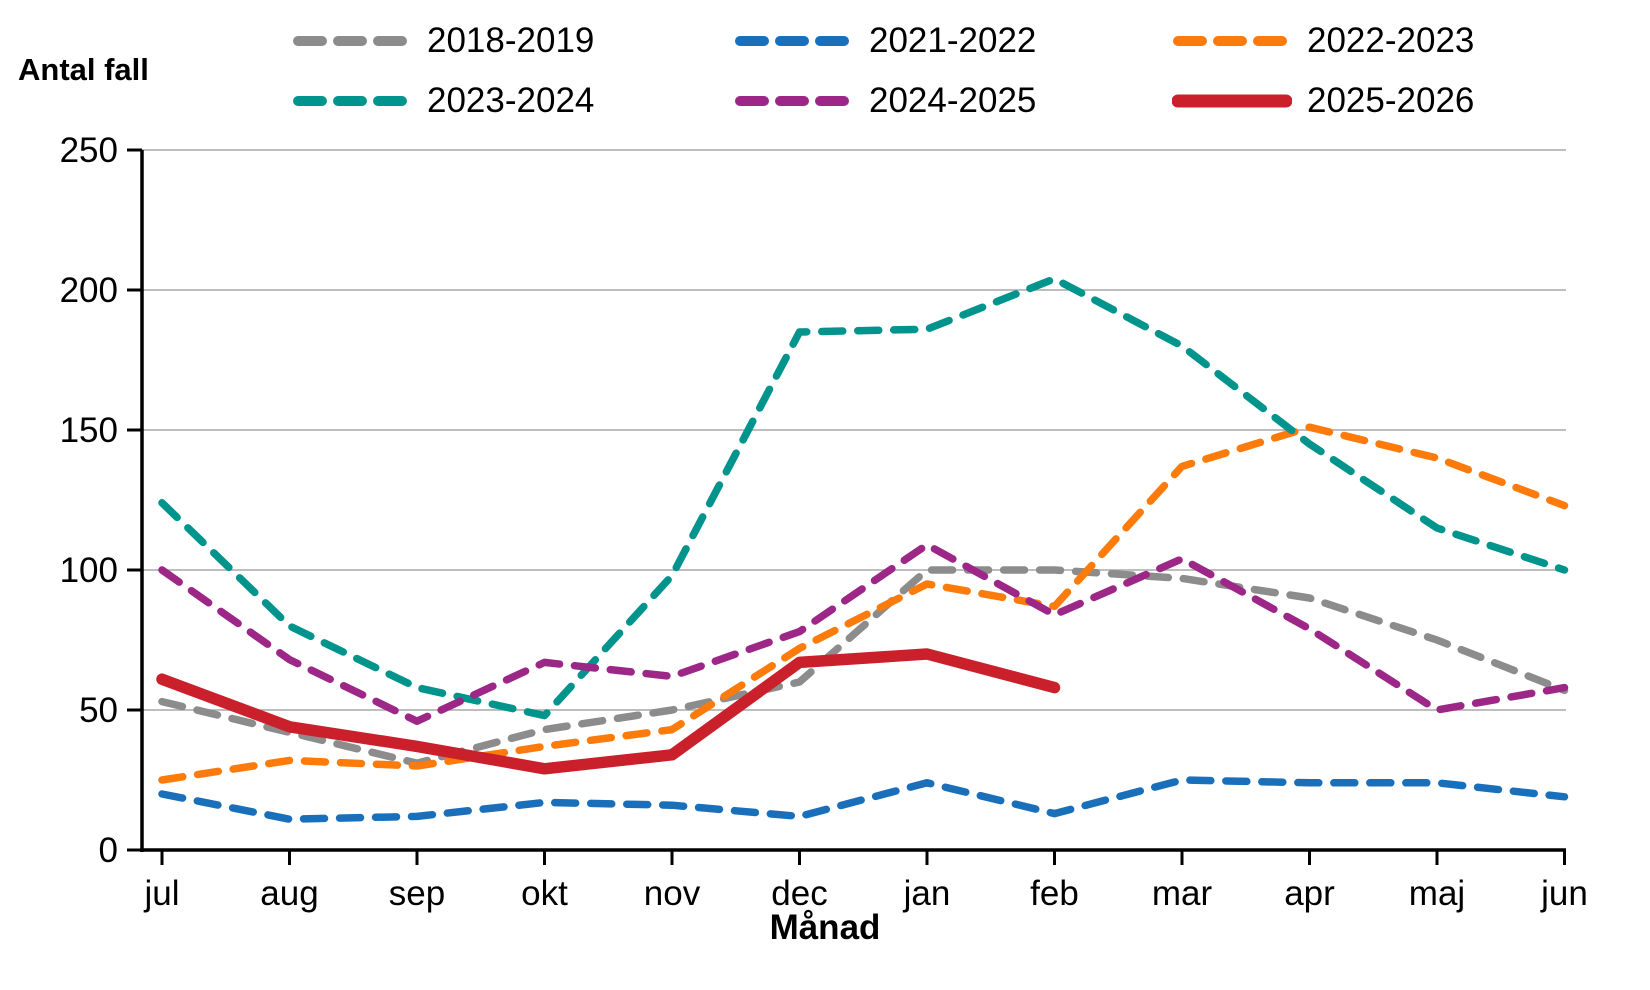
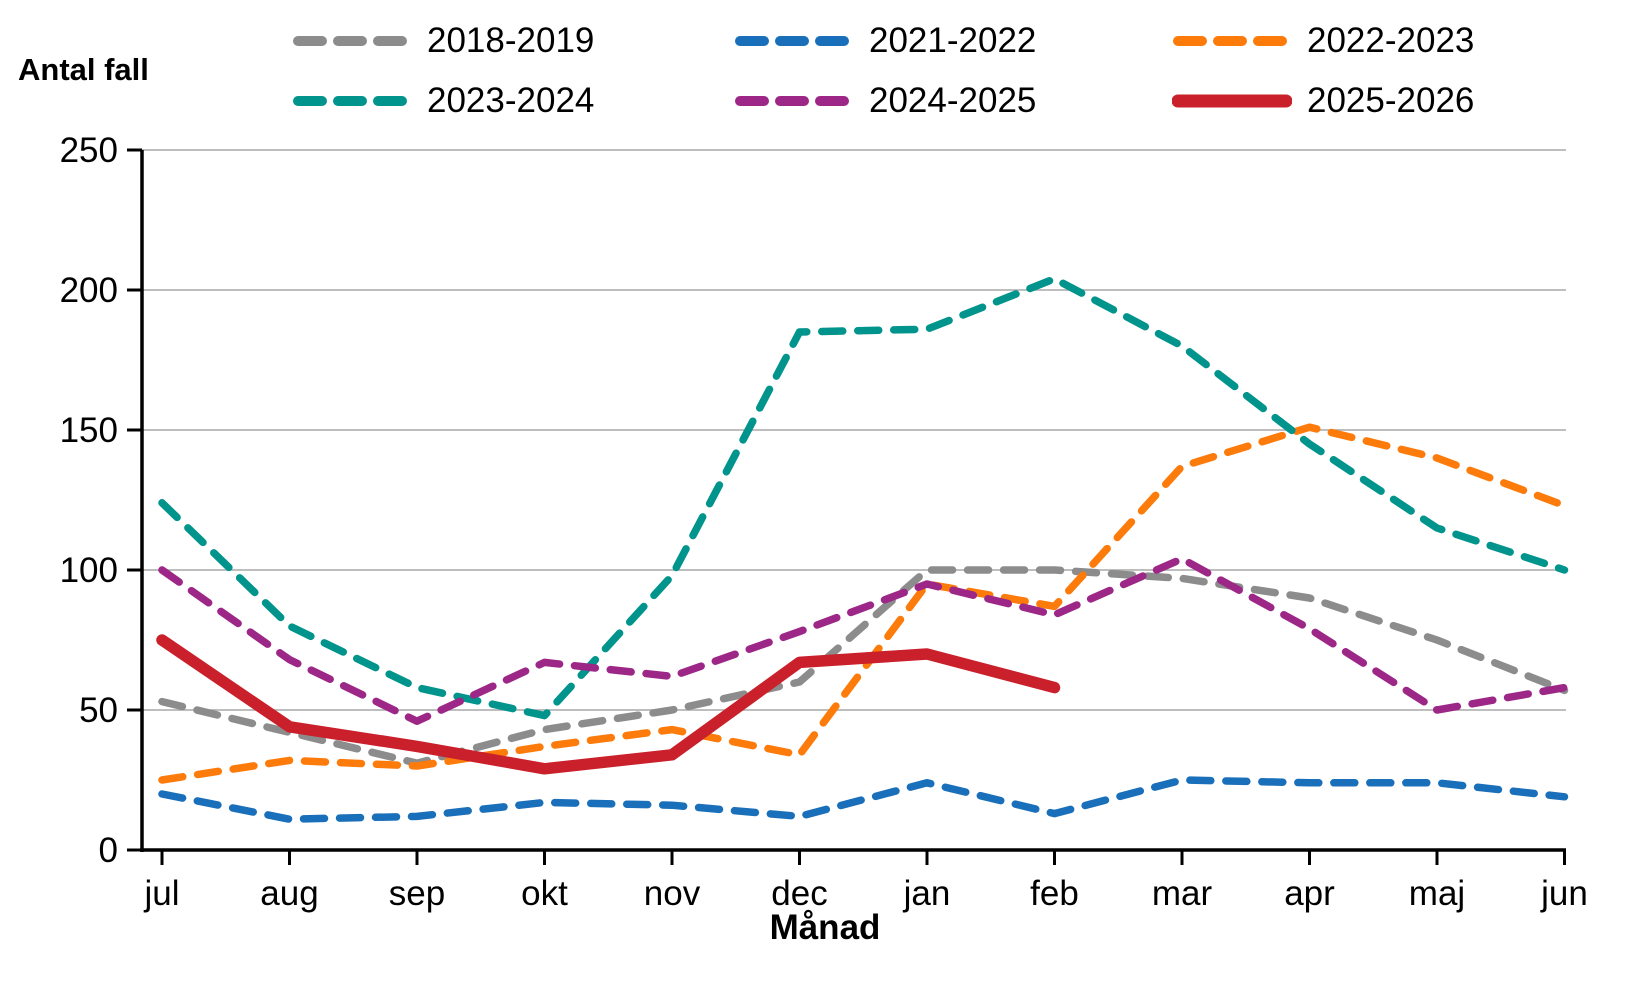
2025-2026/jul: 61 -> 75
2022-2023/dec: 72 -> 34
2024-2025/jan: 109 -> 95
